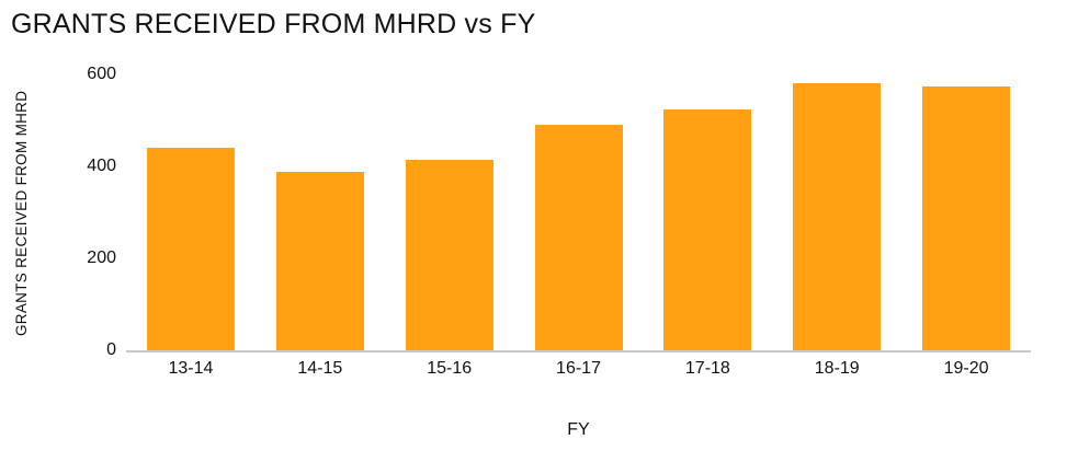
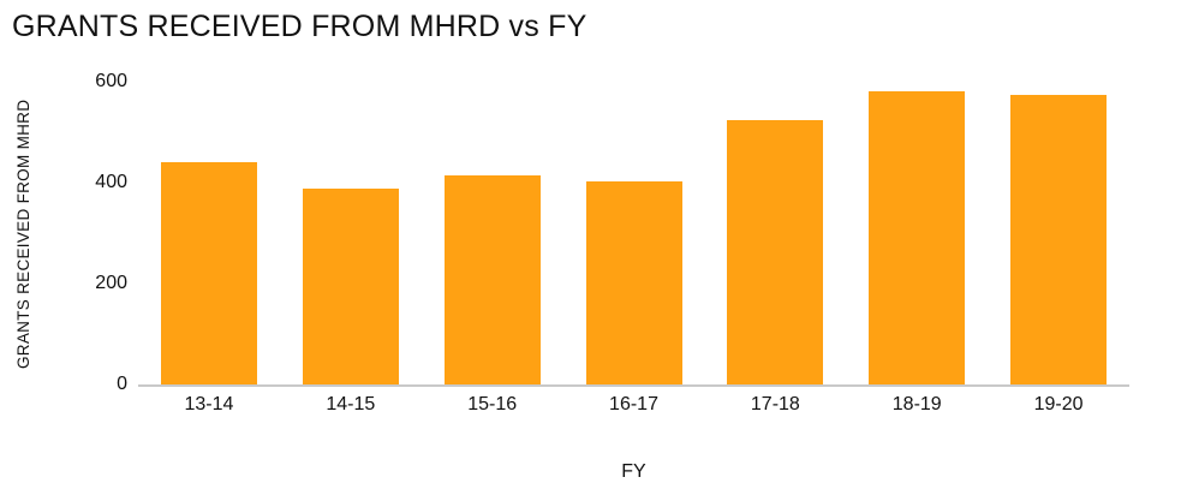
16-17: 490 -> 400
